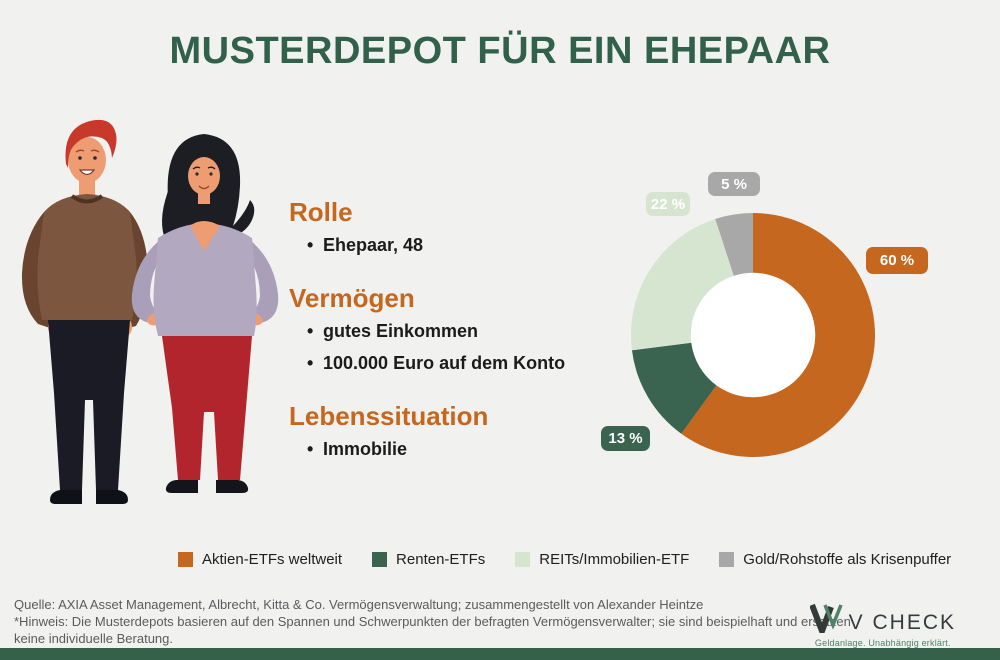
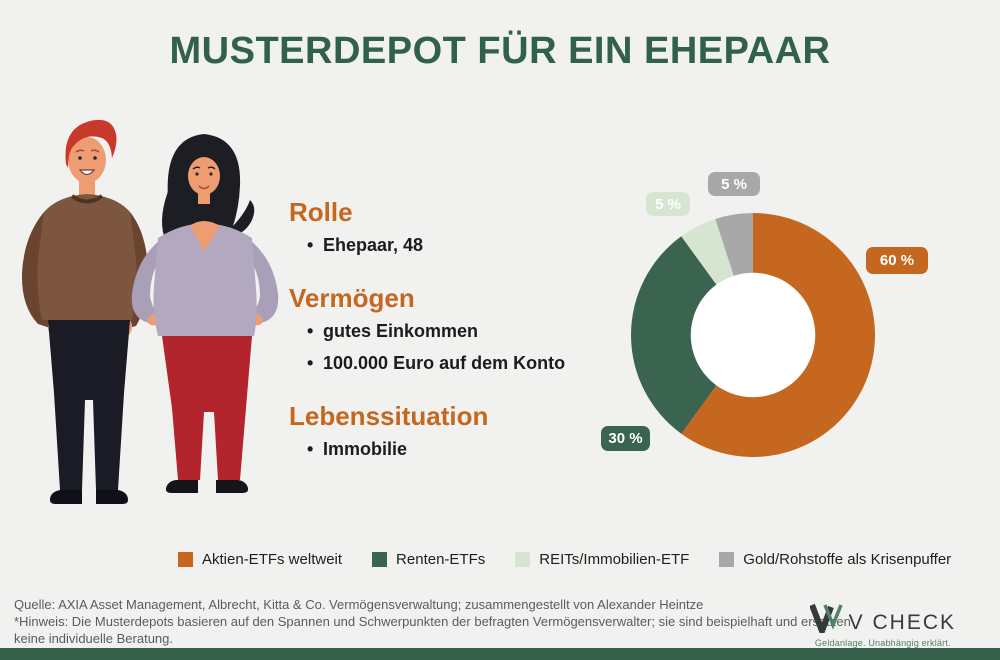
Renten-ETFs: 13 -> 30
REITs/Immobilien-ETF: 22 -> 5
